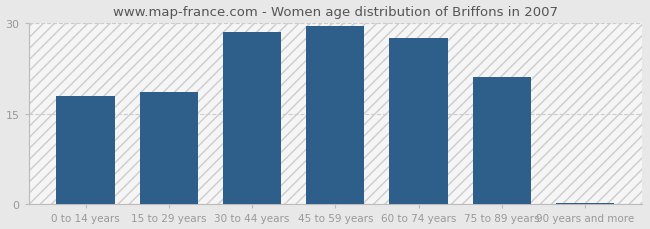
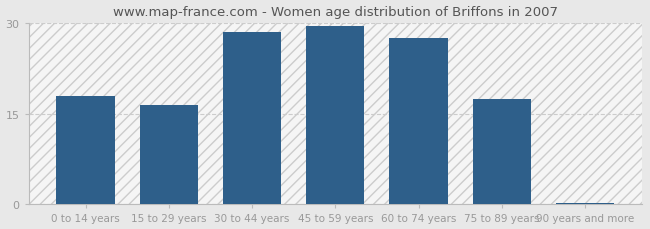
15 to 29 years: 18.6 -> 16.5
75 to 89 years: 21.0 -> 17.5
